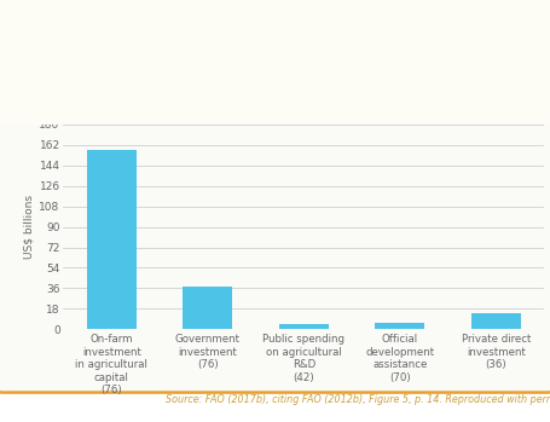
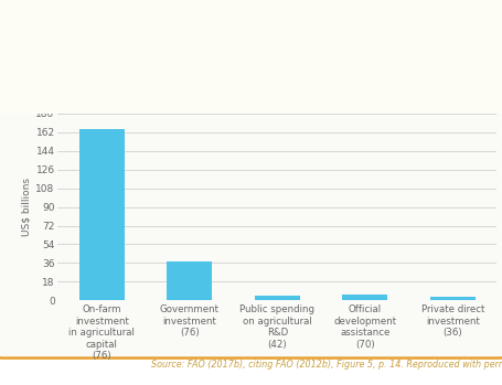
On-farm investment in agricultural capital (76): 158 -> 165
Private direct investment (36): 14 -> 3
